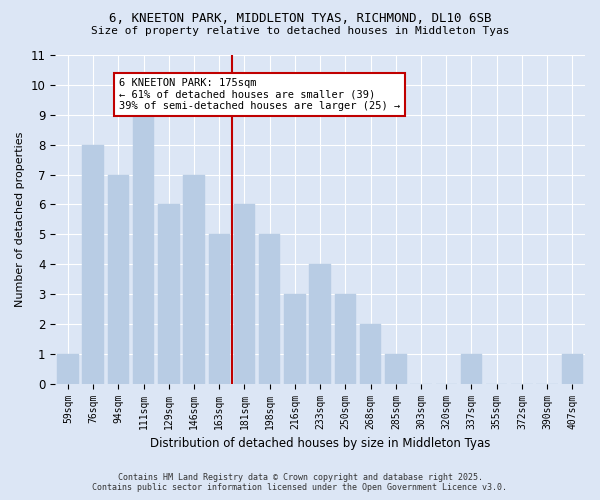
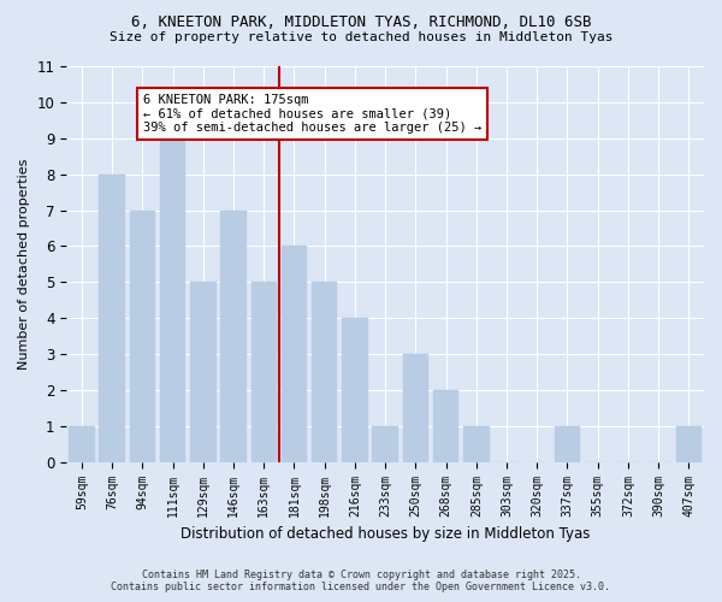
129sqm: 6 -> 5
216sqm: 3 -> 4
233sqm: 4 -> 1
